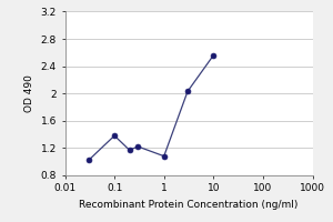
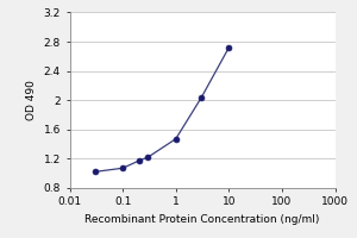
0.1: 1.38 -> 1.07
1: 1.08 -> 1.47
10: 2.56 -> 2.72
